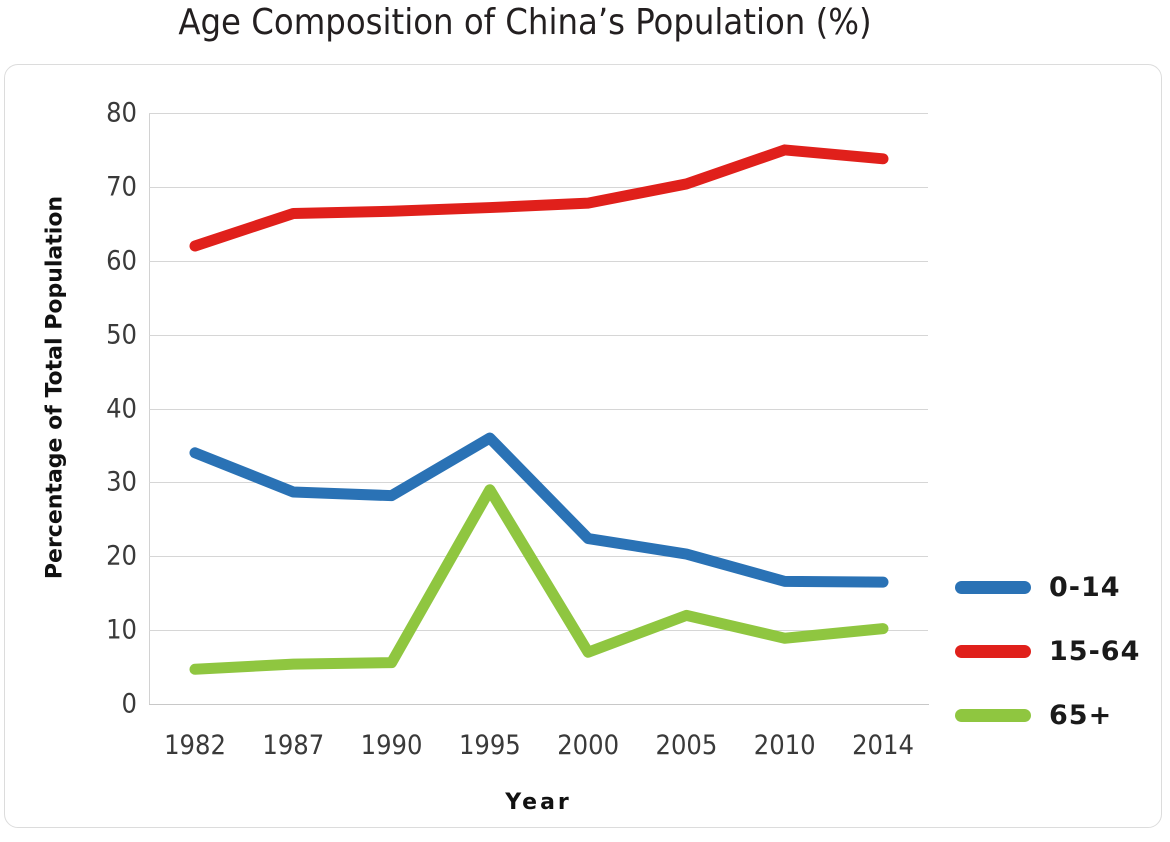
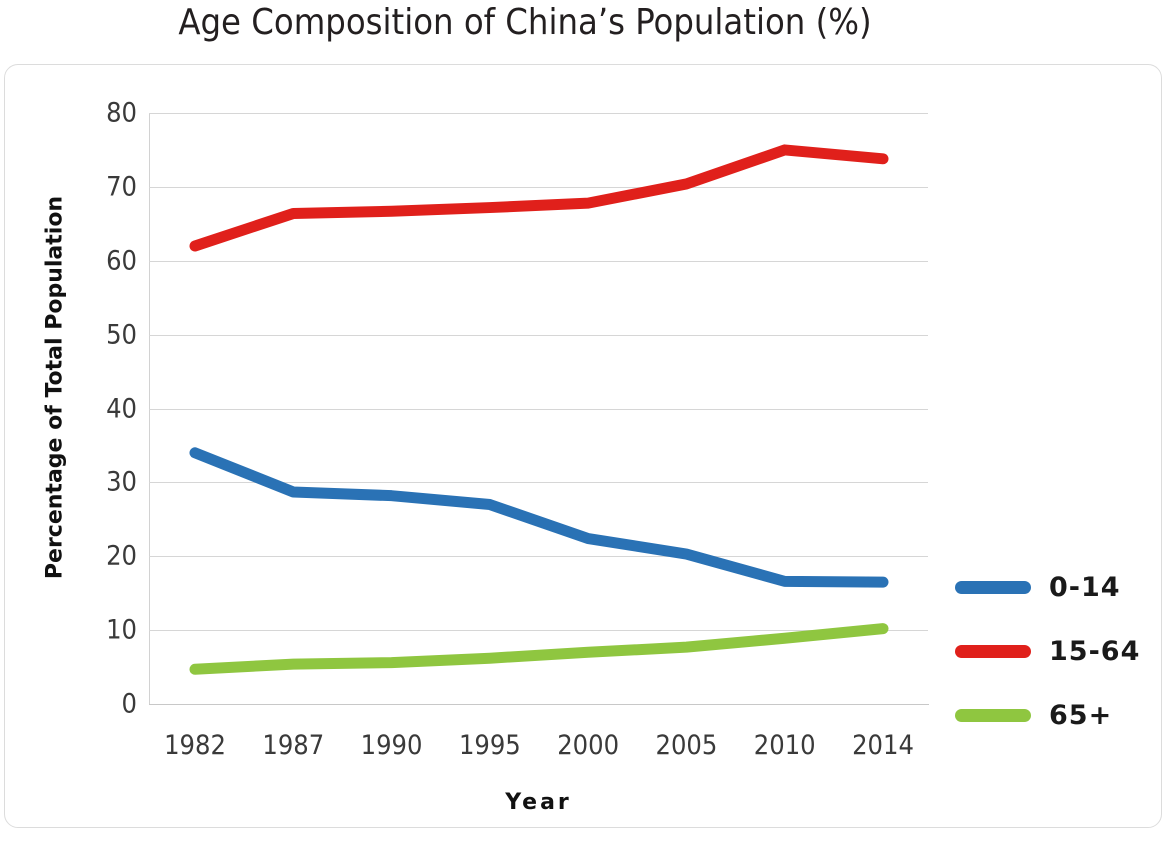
0-14/1995: 36 -> 27
65+/1995: 29 -> 6
65+/2005: 12 -> 8
